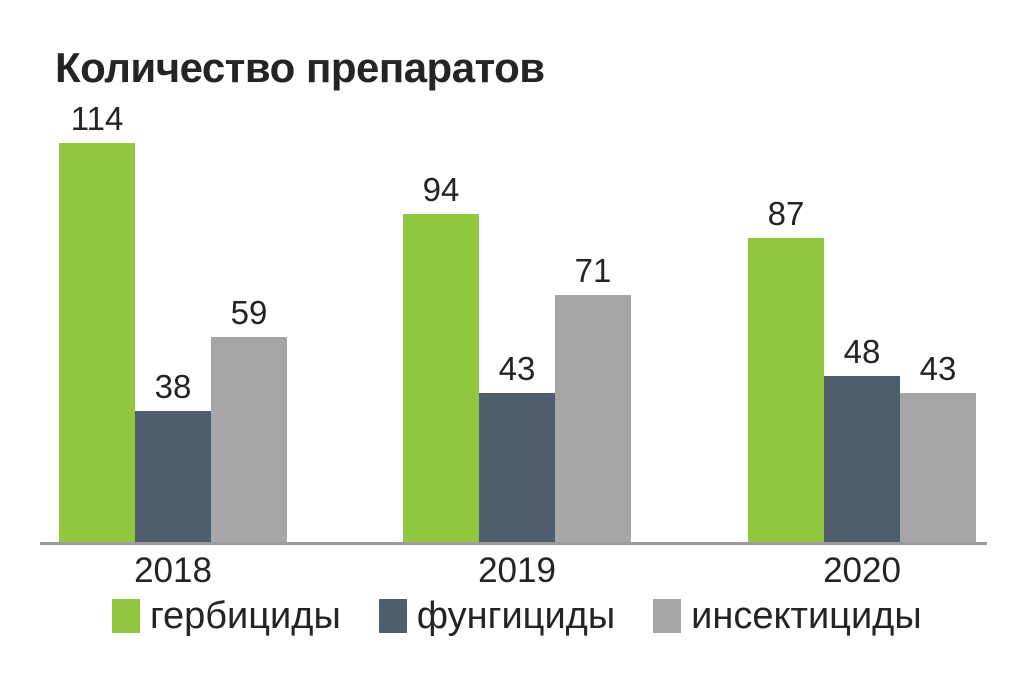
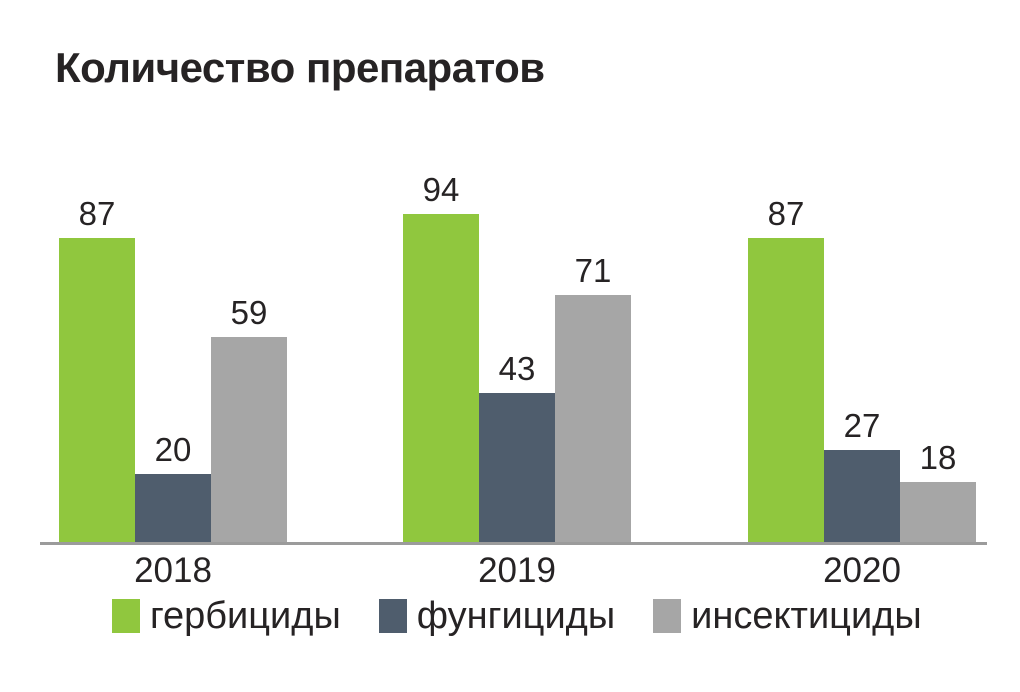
гербициды/2018: 114 -> 87
фунгициды/2018: 38 -> 20
фунгициды/2020: 48 -> 27
инсектициды/2020: 43 -> 18
